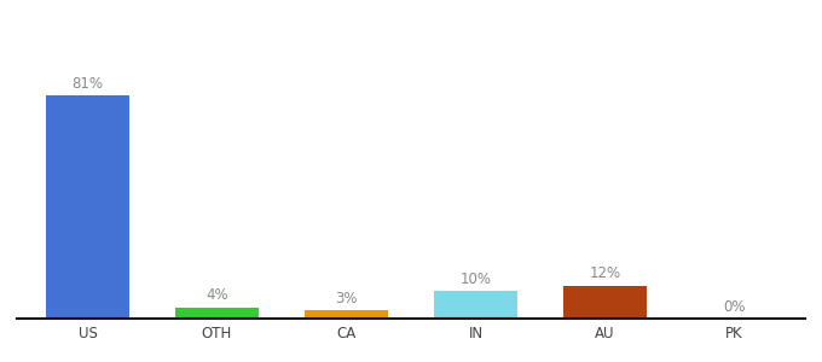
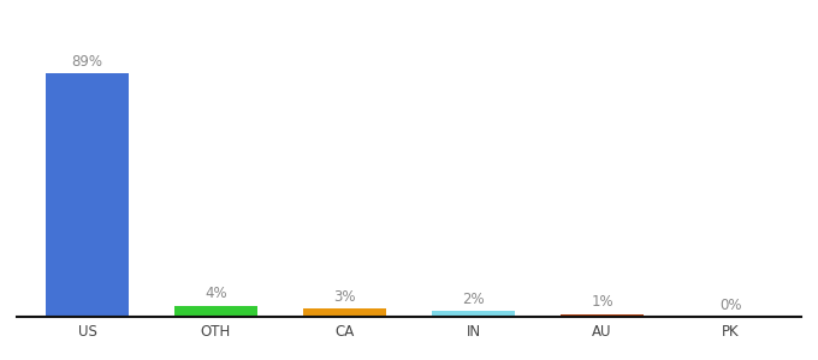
US: 81% -> 89%
IN: 10% -> 2%
AU: 12% -> 1%
